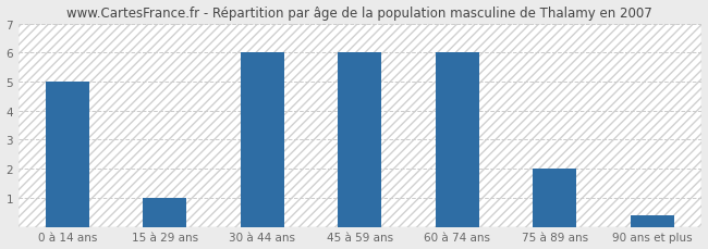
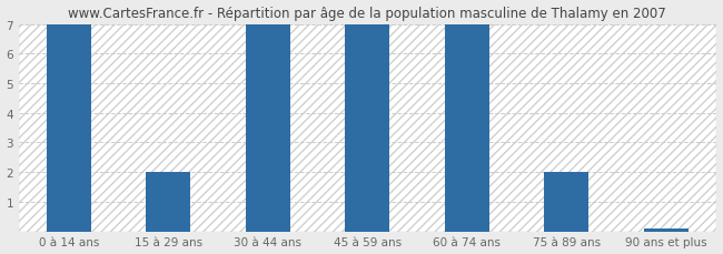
0 à 14 ans: 5.00 -> 7.00
15 à 29 ans: 1.00 -> 2.00
30 à 44 ans: 6.00 -> 7.00
45 à 59 ans: 6.00 -> 7.00
60 à 74 ans: 6.00 -> 7.00
90 ans et plus: 0.40 -> 0.08
